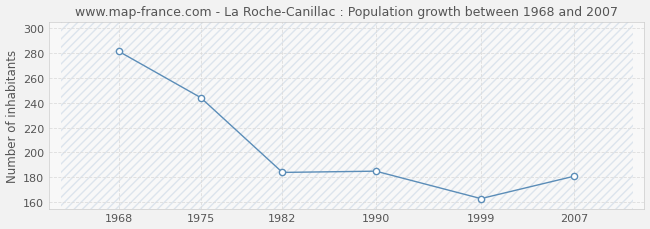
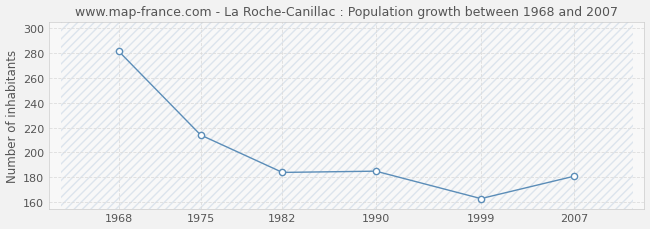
1975: 244 -> 214
